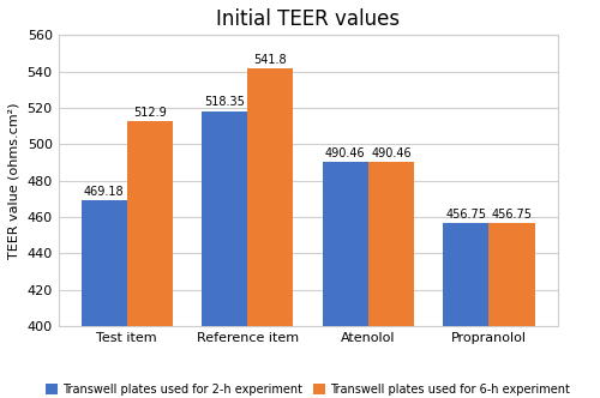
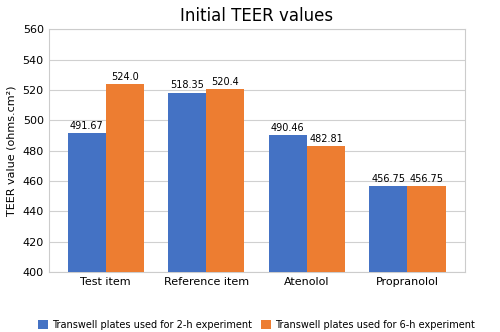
Transwell plates used for 2-h experiment/Test item: 469.18 -> 491.67
Transwell plates used for 6-h experiment/Test item: 512.9 -> 524.0
Transwell plates used for 6-h experiment/Reference item: 541.8 -> 520.4
Transwell plates used for 6-h experiment/Atenolol: 490.46 -> 482.81
